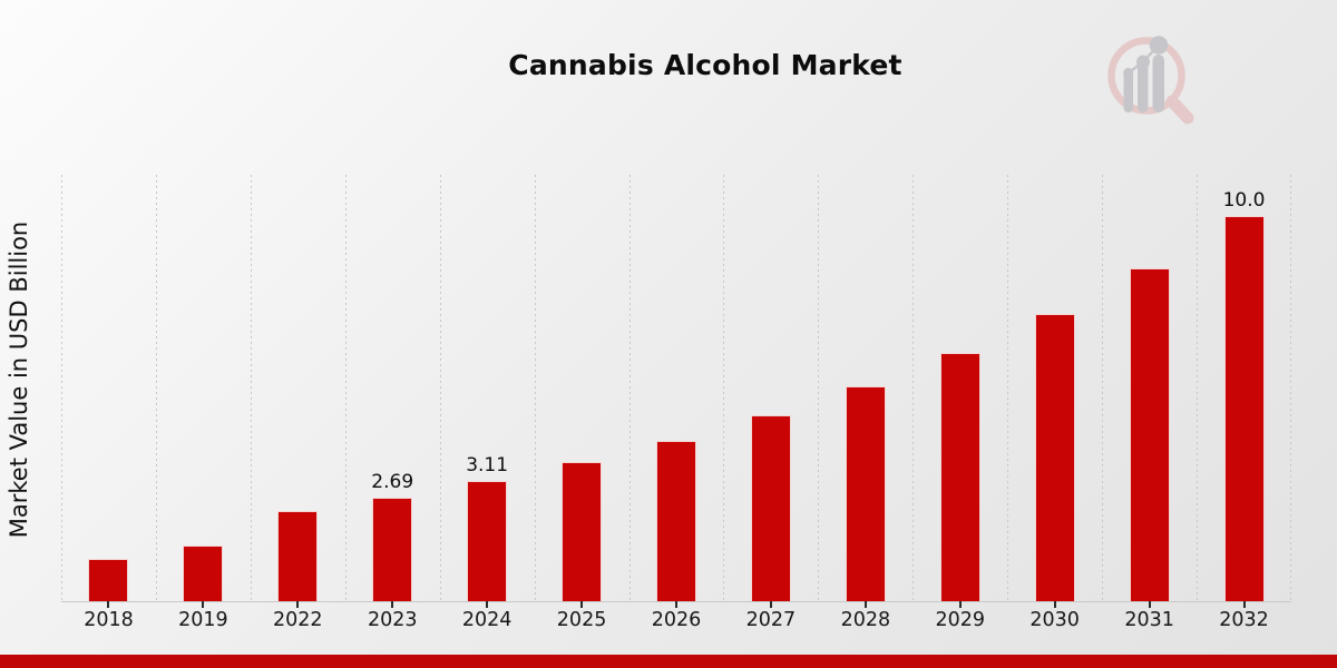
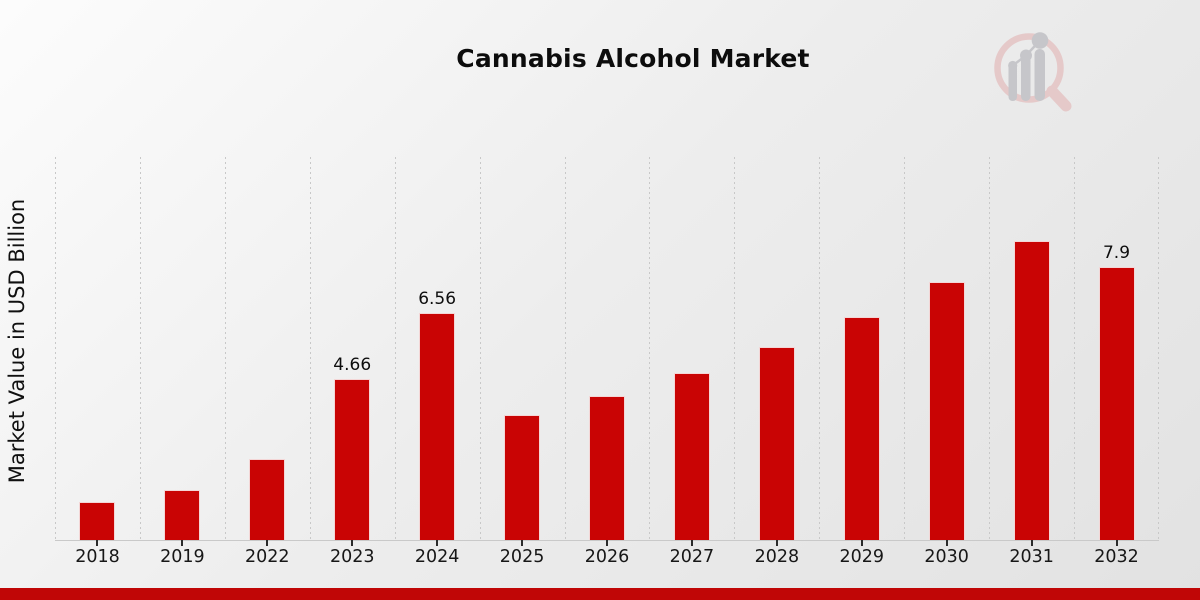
2023: 2.69 -> 4.66
2024: 3.11 -> 6.56
2032: 10.0 -> 7.9
